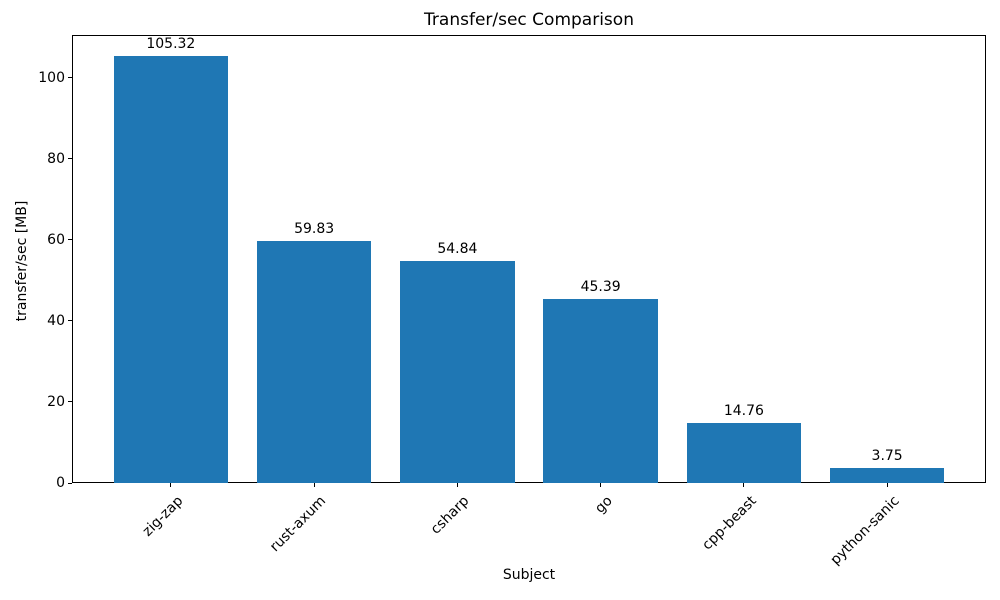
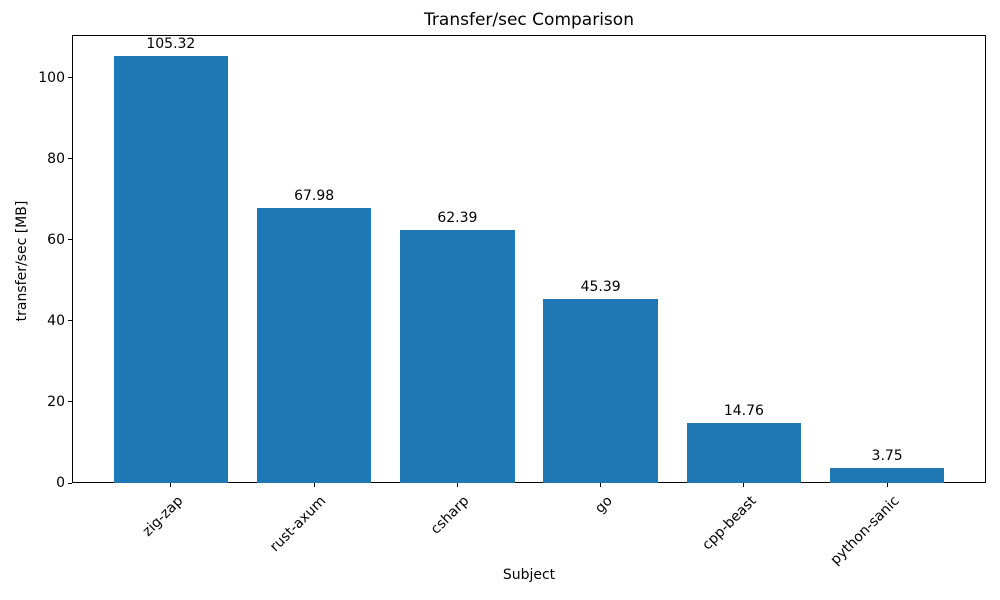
rust-axum: 59.83 -> 67.98
csharp: 54.84 -> 62.39
